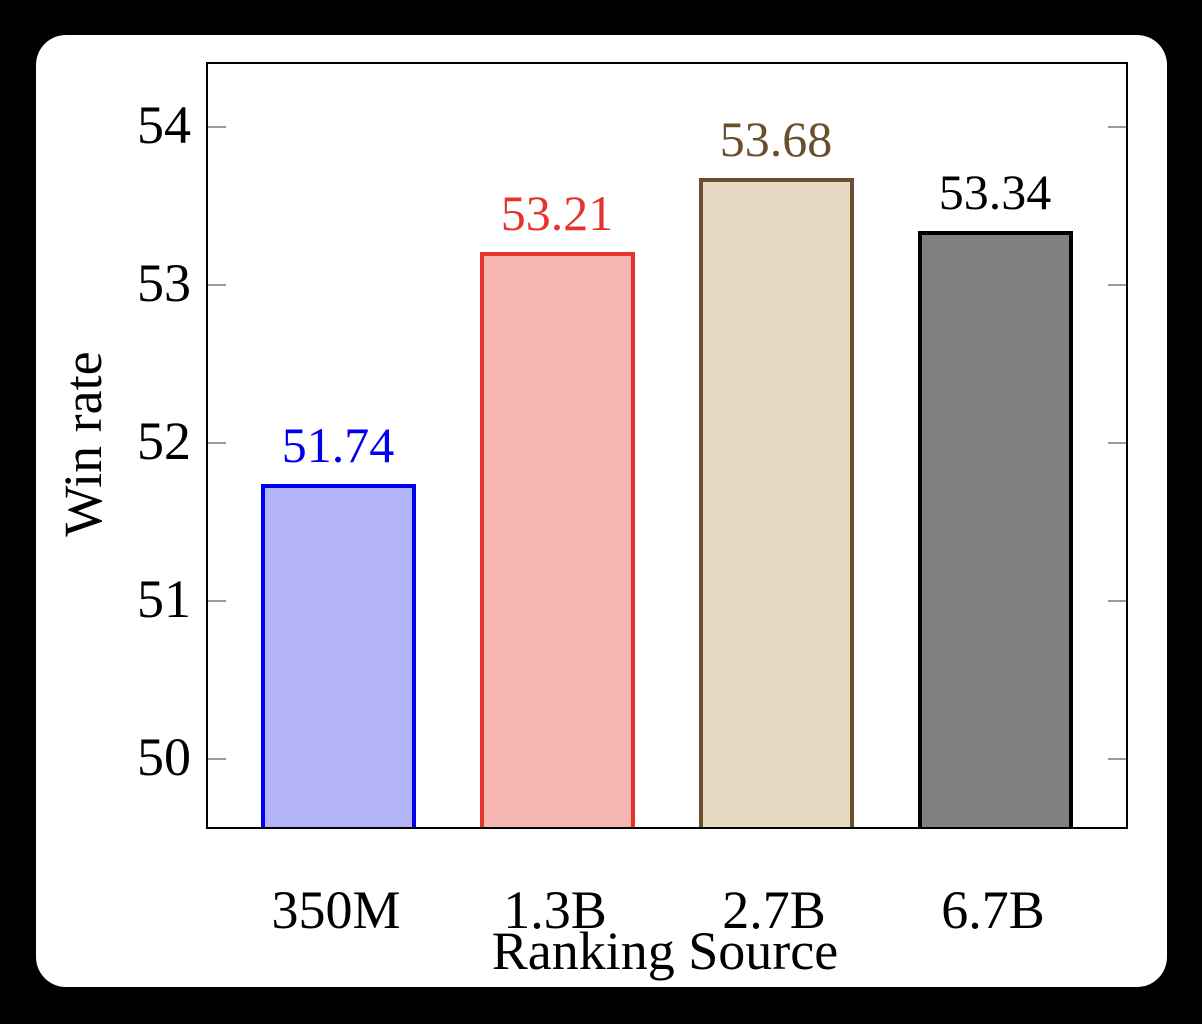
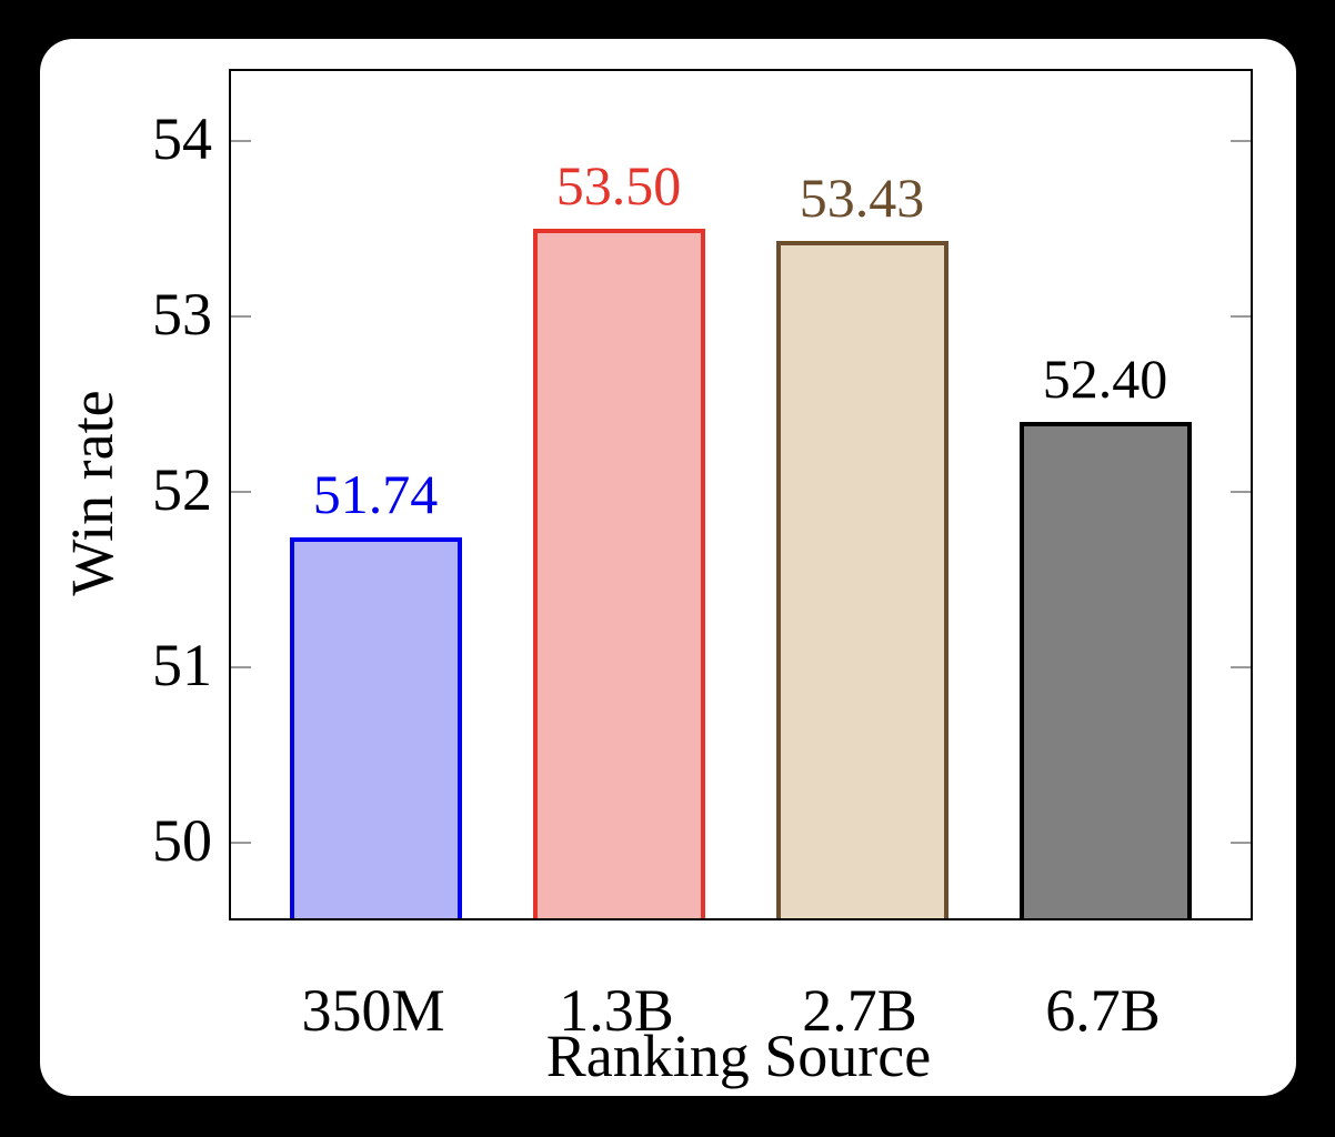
1.3B: 53.21 -> 53.50
2.7B: 53.68 -> 53.43
6.7B: 53.34 -> 52.40
